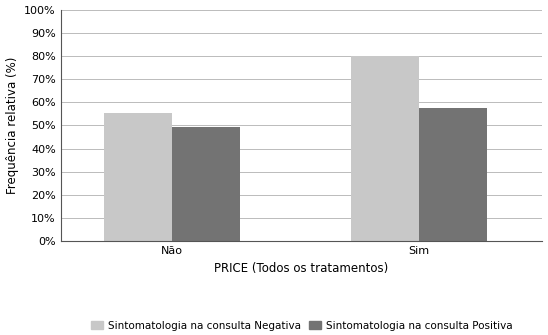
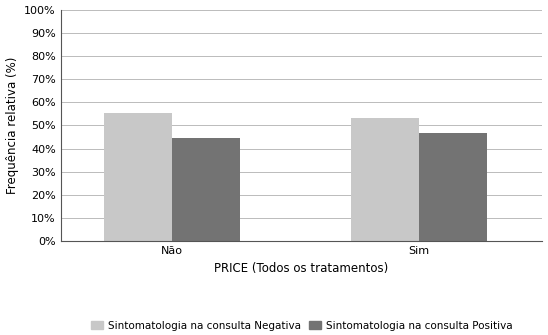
Sintomatologia na consulta Positiva/Não: 49.5% -> 44.6%
Sintomatologia na consulta Negativa/Sim: 80.0% -> 53.3%
Sintomatologia na consulta Positiva/Sim: 57.5% -> 46.7%
